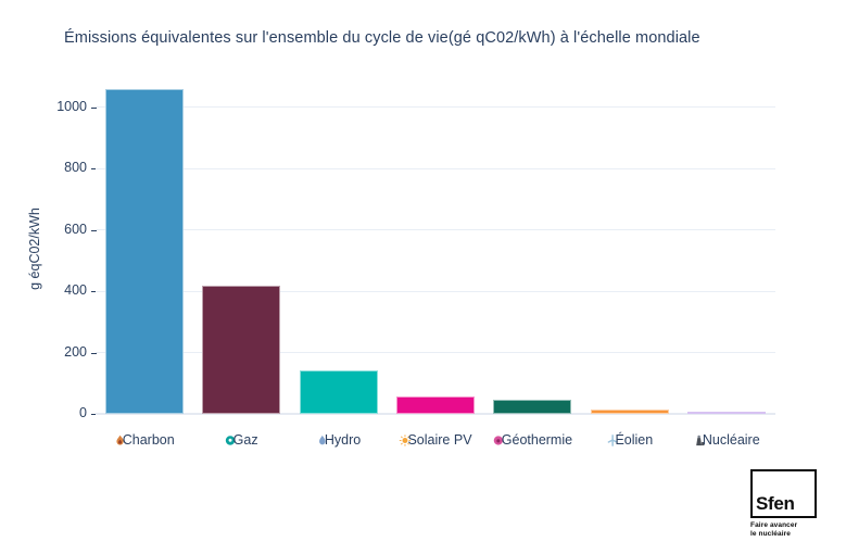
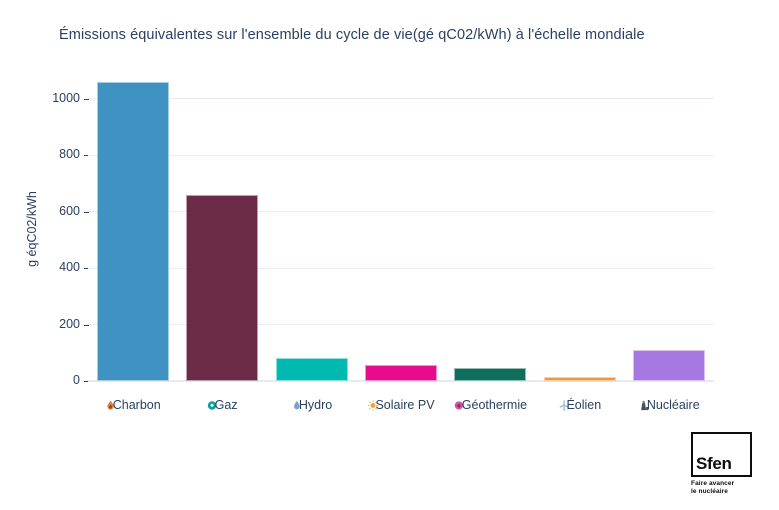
Gaz: 420 -> 660
Hydro: 140 -> 80
Nucléaire: 10 -> 110
